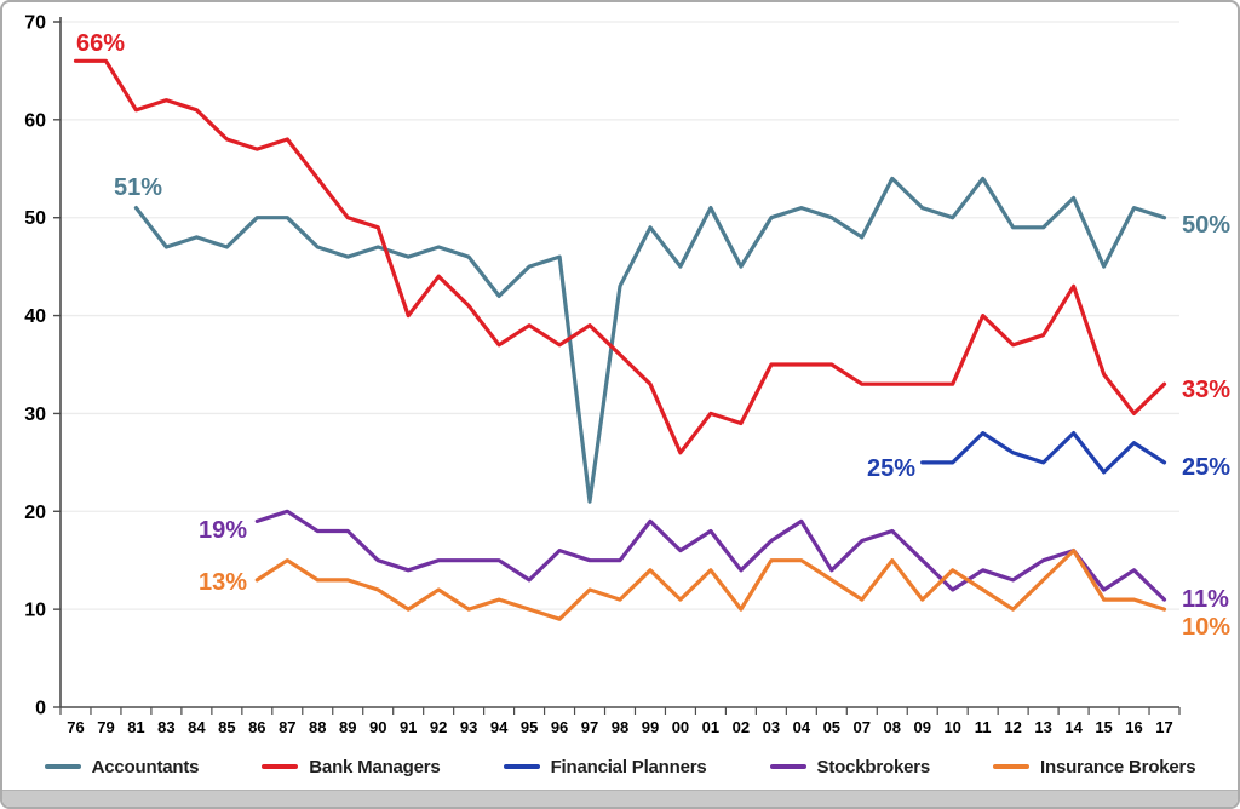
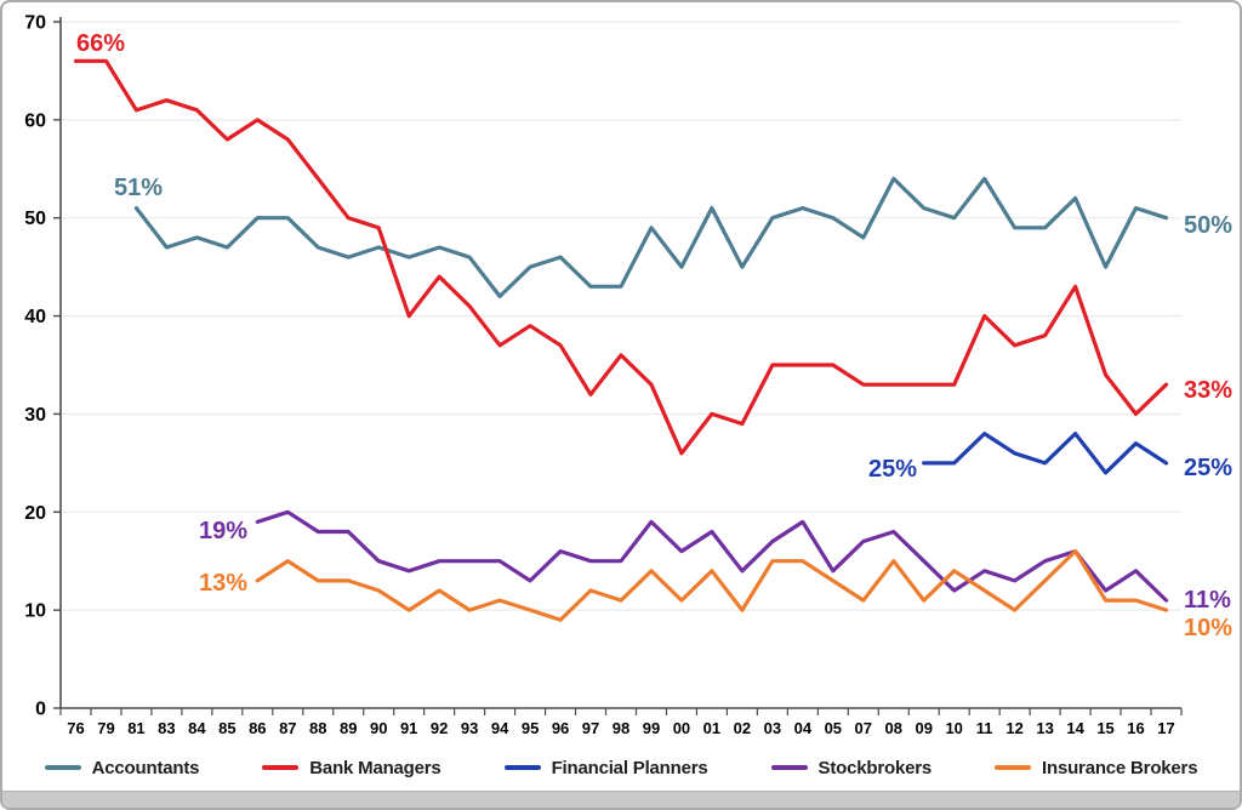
Bank Managers/86: 57 -> 60
Accountants/97: 21 -> 43
Bank Managers/97: 39 -> 32
